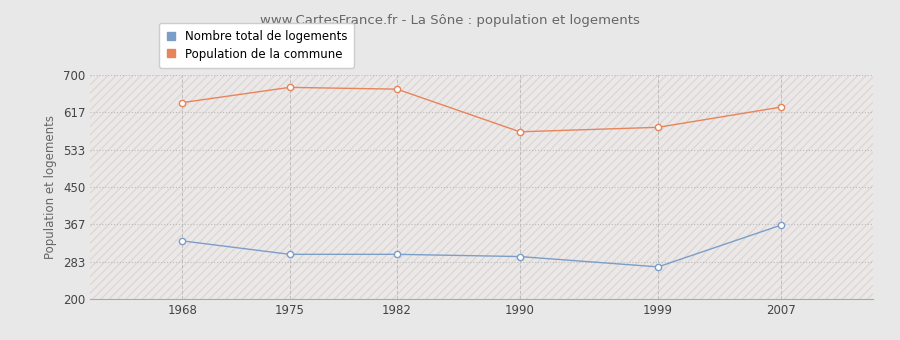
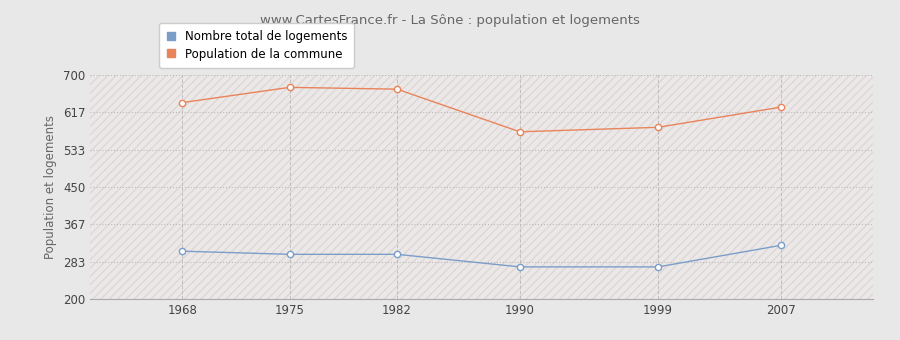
Nombre total de logements/1968: 330 -> 307
Nombre total de logements/1990: 295 -> 272
Nombre total de logements/2007: 365 -> 320
